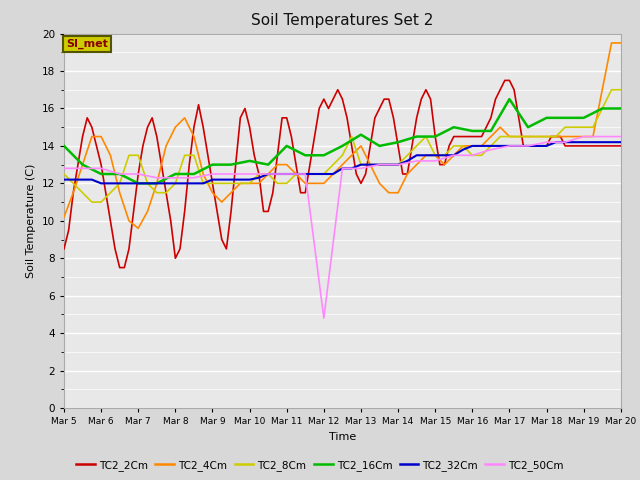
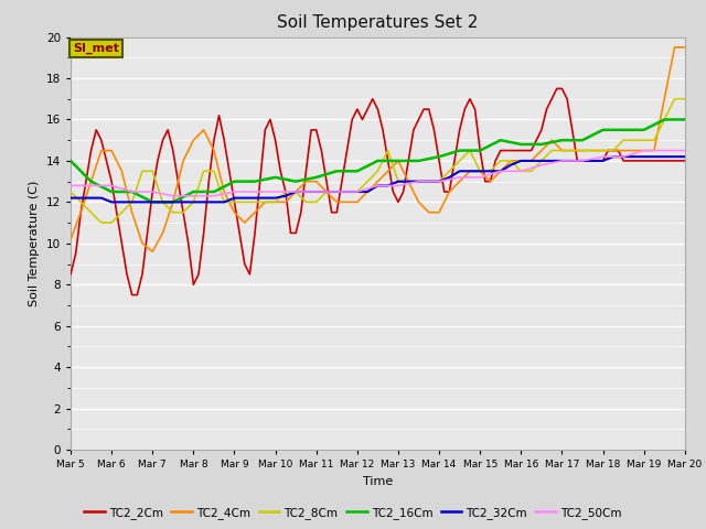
TC2_16Cm/Mar 11: 14.0 -> 13.2
TC2_50Cm/Mar 12: 4.8 -> 12.5
TC2_16Cm/Mar 13: 14.6 -> 14.0
TC2_16Cm/Mar 17: 16.5 -> 15.0
